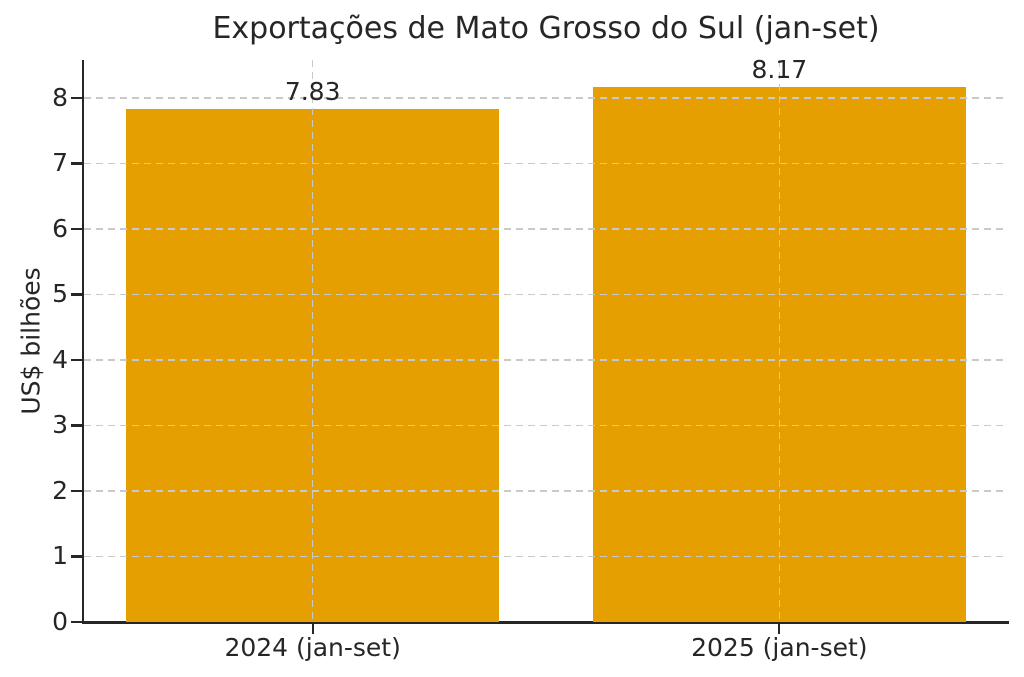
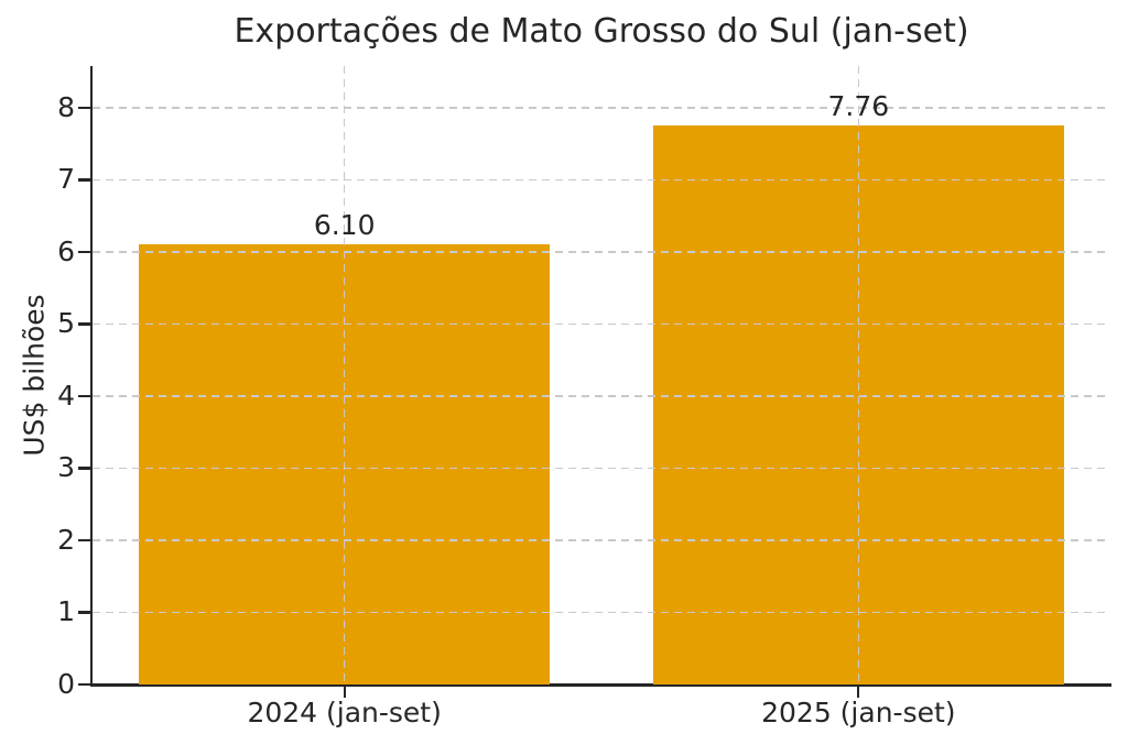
2024 (jan-set): 7.83 -> 6.10
2025 (jan-set): 8.17 -> 7.76
